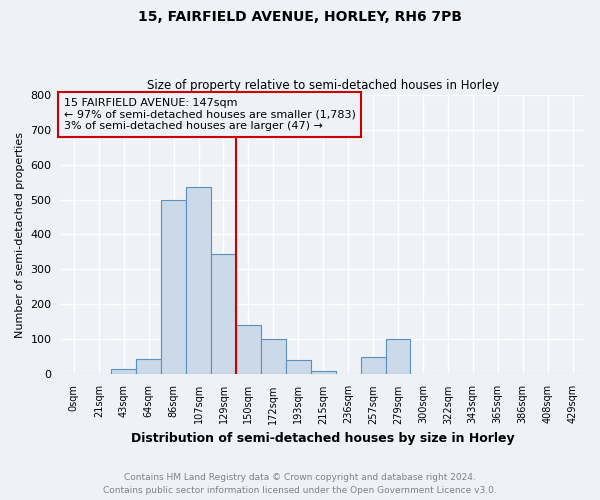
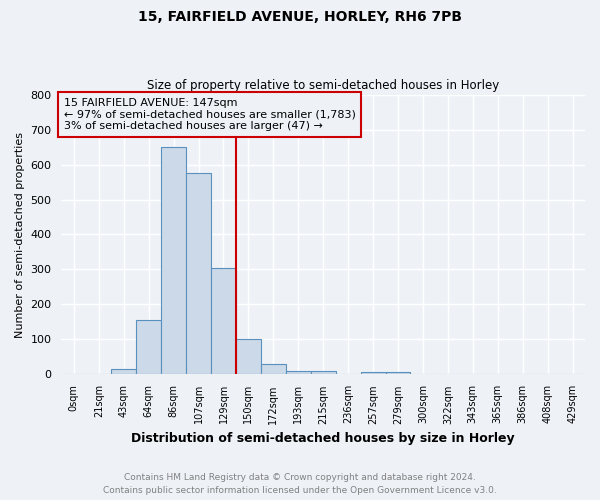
64sqm: 45 -> 155
86sqm: 500 -> 650
107sqm: 535 -> 575
129sqm: 345 -> 305
150sqm: 140 -> 100
172sqm: 100 -> 30
193sqm: 40 -> 10
257sqm: 50 -> 8
279sqm: 100 -> 8
